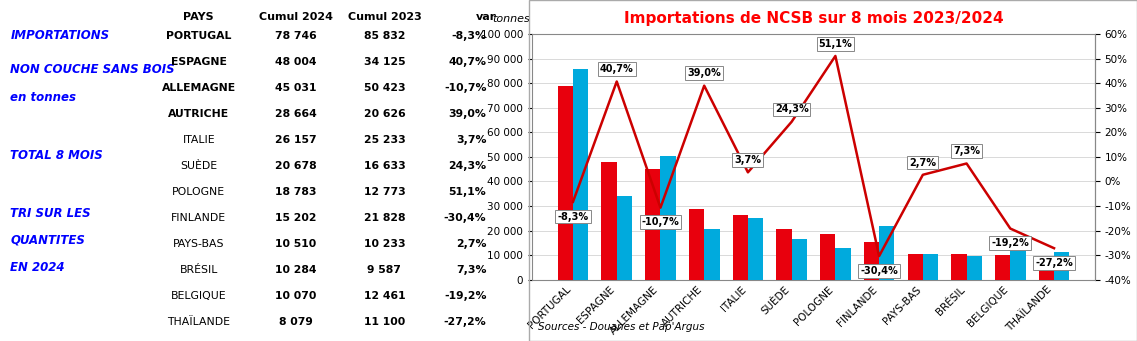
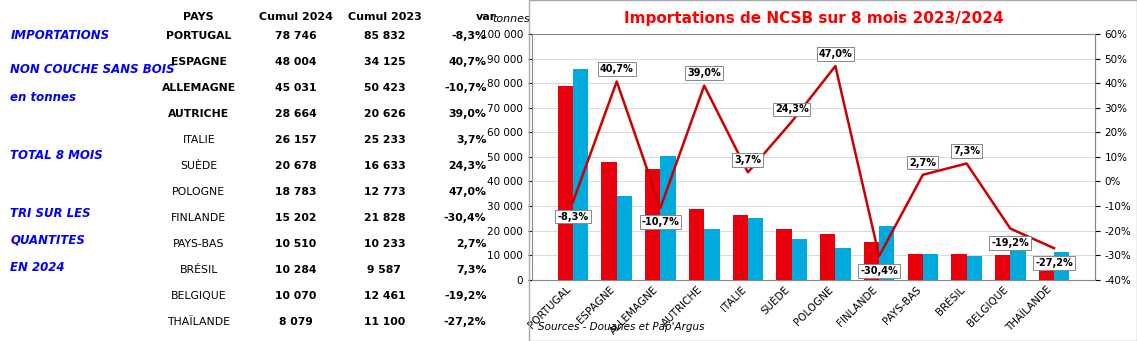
var/POLOGNE: 51,1% -> 47,0%
